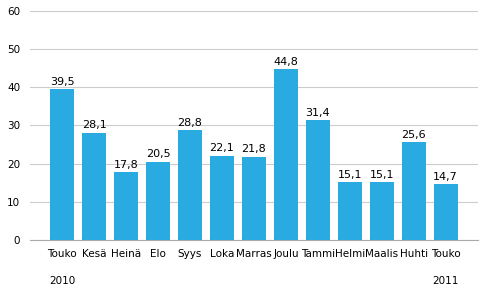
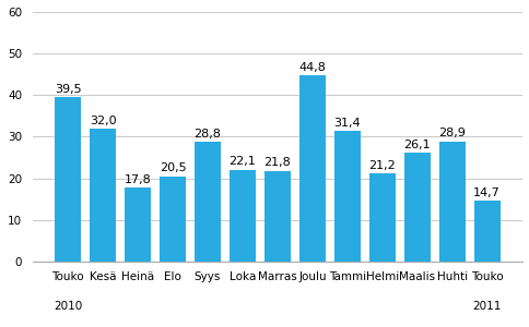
Kesä: 28,1 -> 32,0
Helmi: 15,1 -> 21,2
Maalis: 15,1 -> 26,1
Huhti: 25,6 -> 28,9
